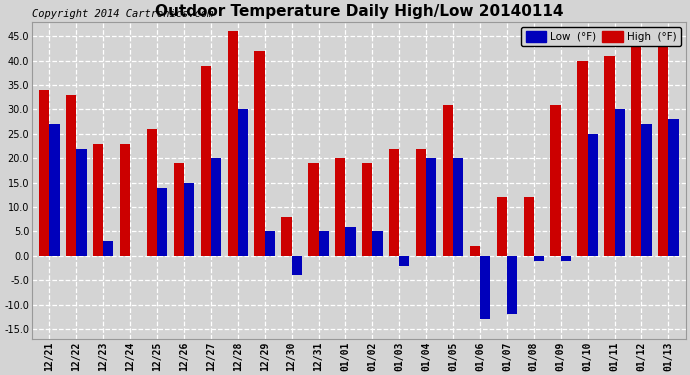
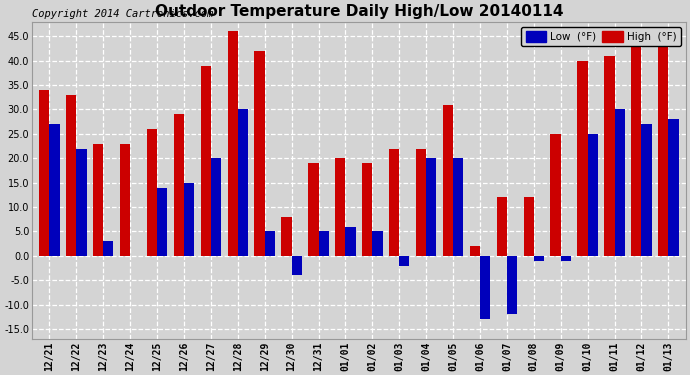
High (°F)/12/26: 19 -> 29
High (°F)/01/09: 31 -> 25
